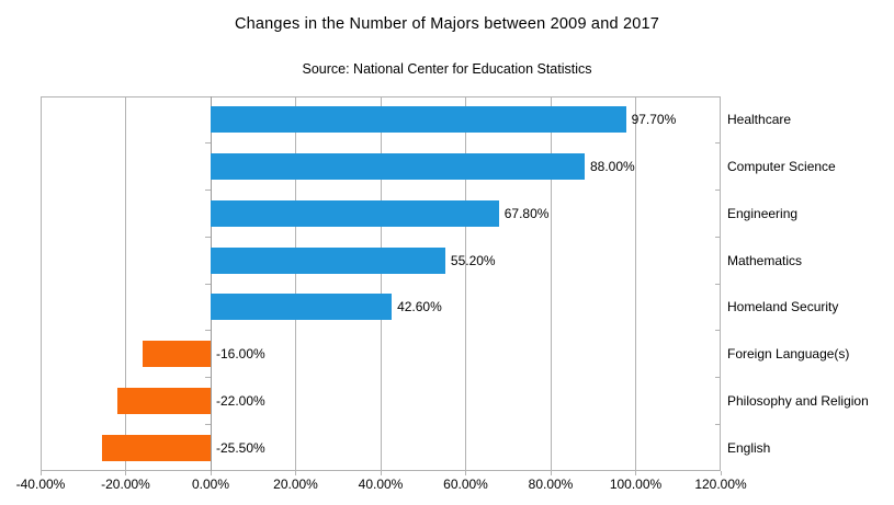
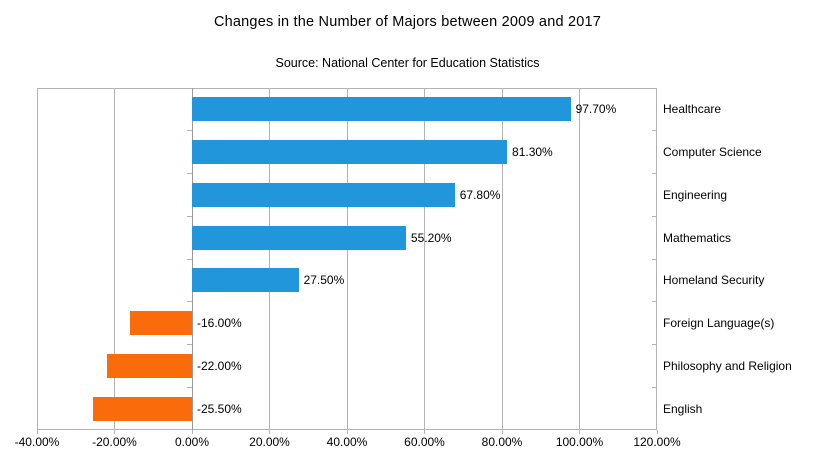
Computer Science: 88.00% -> 81.30%
Homeland Security: 42.60% -> 27.50%
